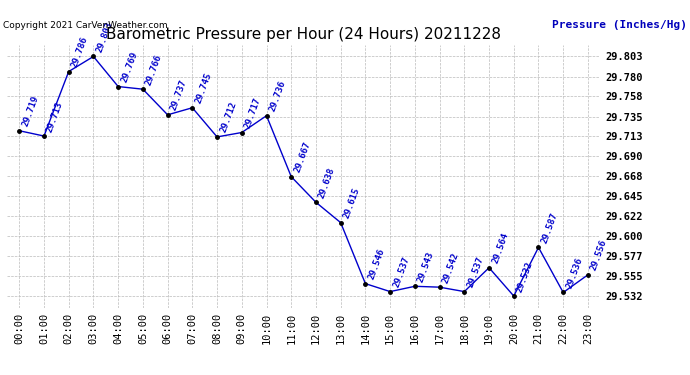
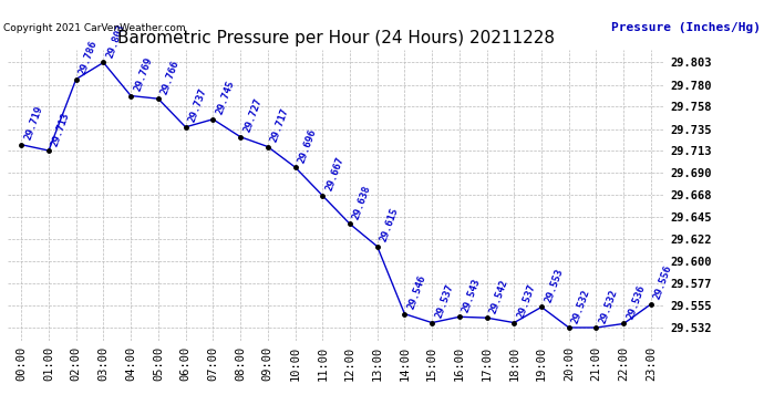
08:00: 29.712 -> 29.727
10:00: 29.736 -> 29.696
19:00: 29.564 -> 29.553
21:00: 29.587 -> 29.532
